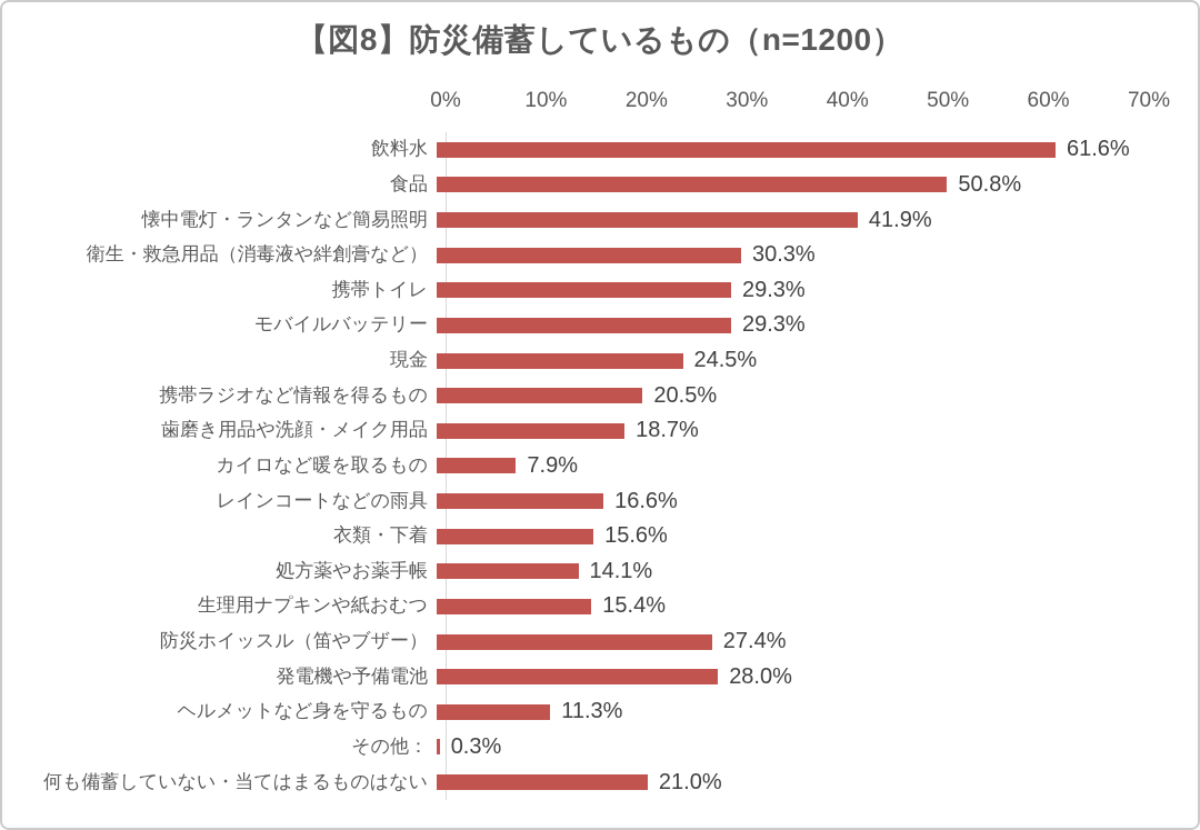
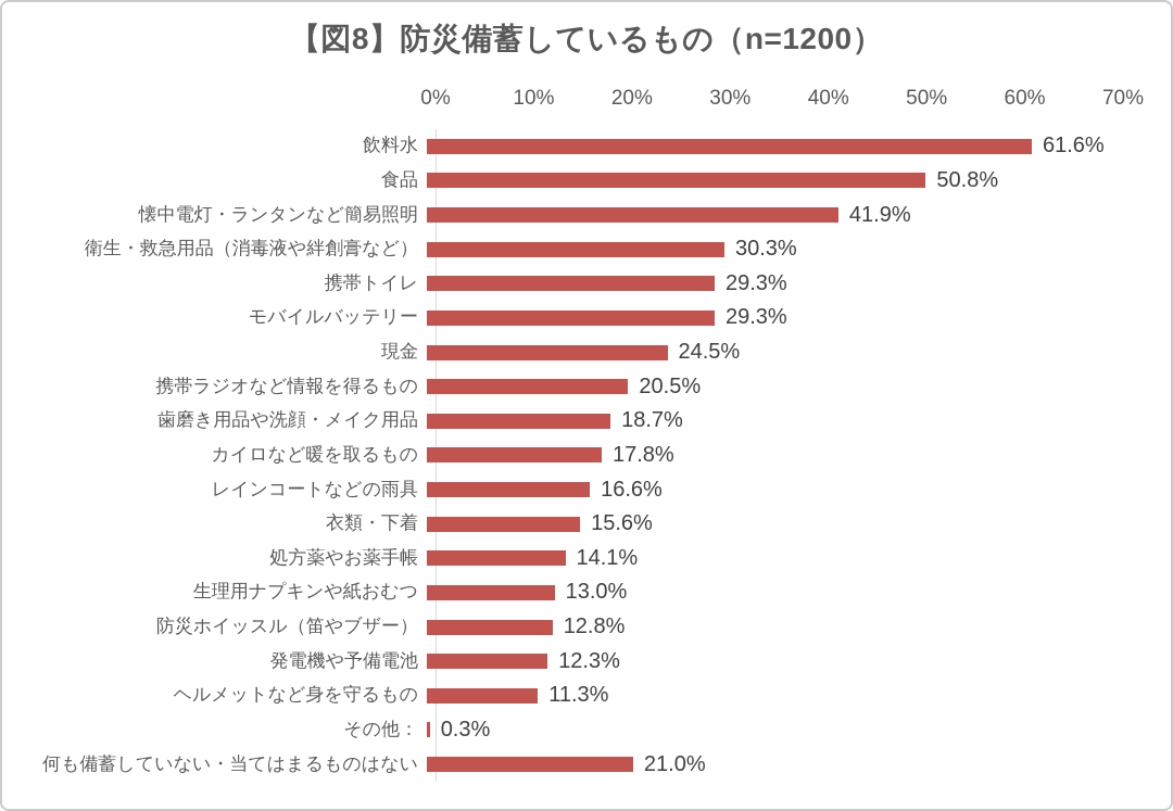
カイロなど暖を取るもの: 7.9% -> 17.8%
生理用ナプキンや紙おむつ: 15.4% -> 13.0%
防災ホイッスル（笛やブザー）: 27.4% -> 12.8%
発電機や予備電池: 28.0% -> 12.3%
